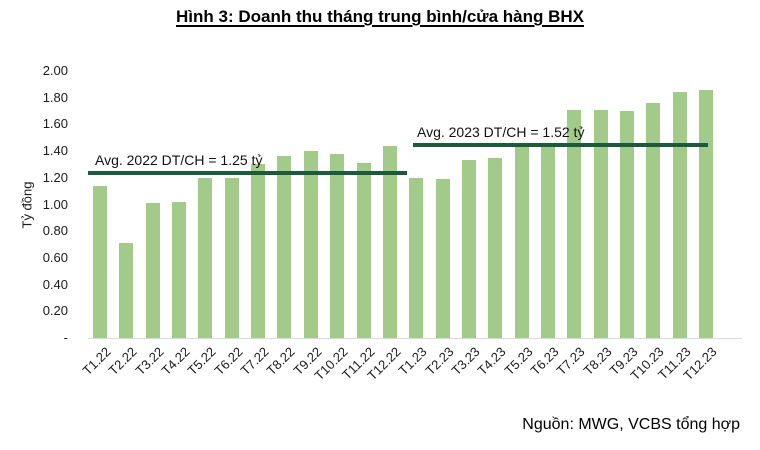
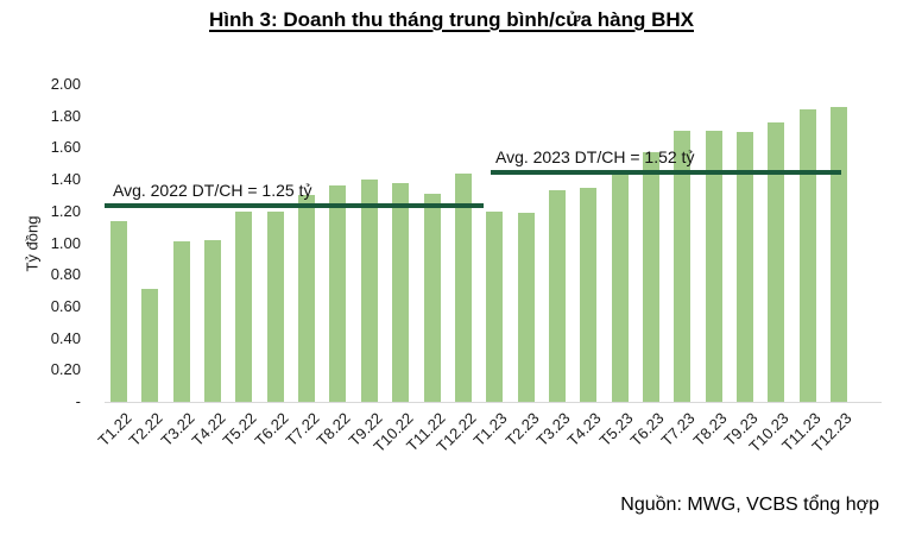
T6.23: 1.44 -> 1.57
